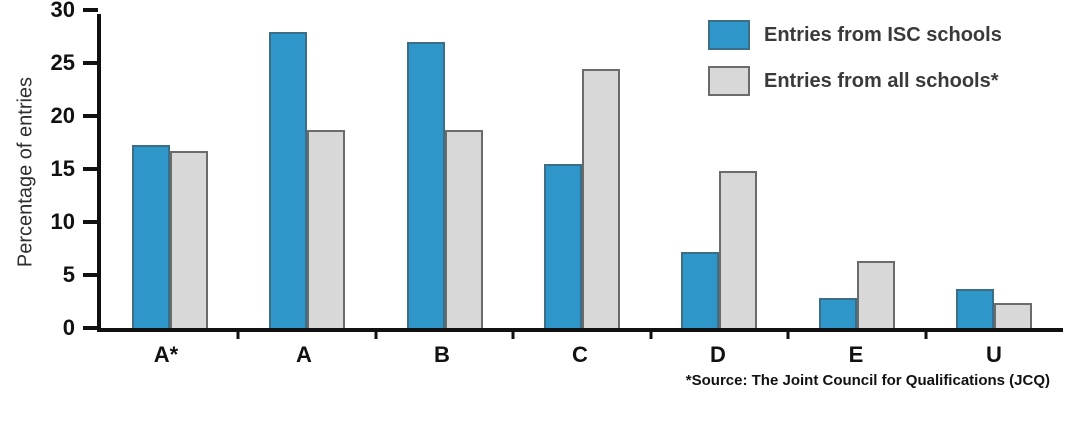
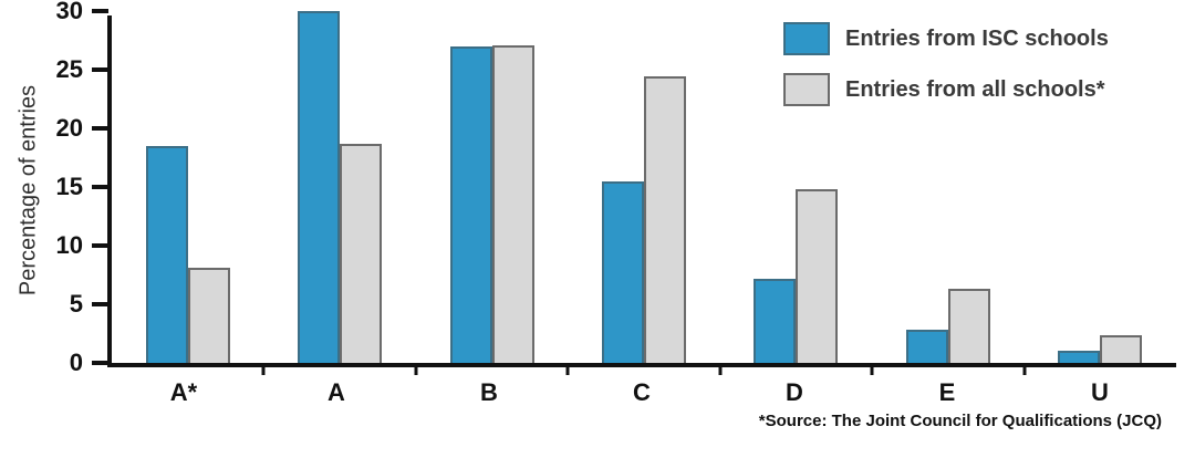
Entries from ISC schools/A*: 17.3 -> 18.5
Entries from all schools*/A*: 16.7 -> 8.1
Entries from ISC schools/A: 27.9 -> 30.0
Entries from all schools*/B: 18.7 -> 27.1
Entries from ISC schools/U: 3.7 -> 1.0
